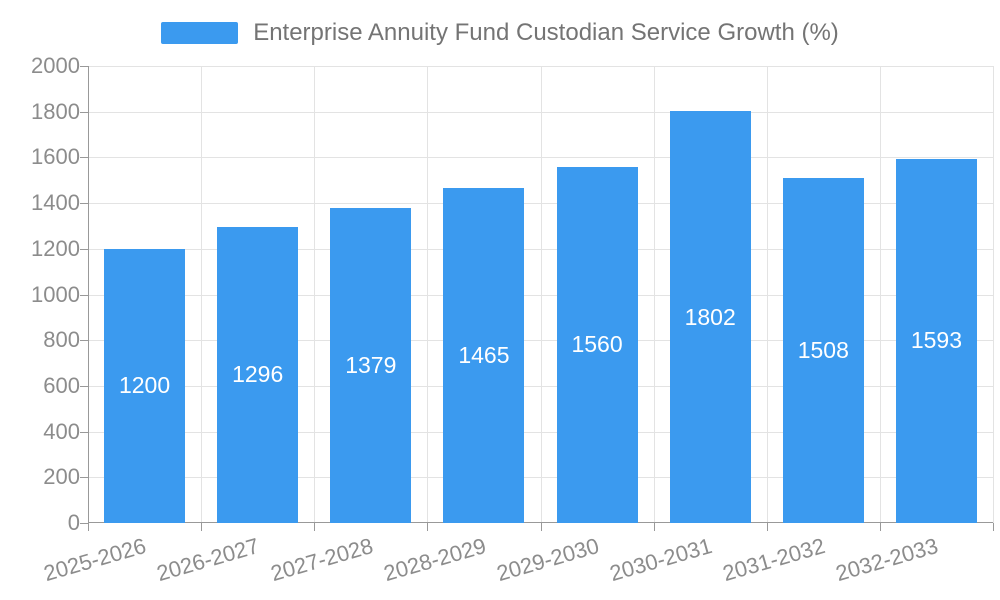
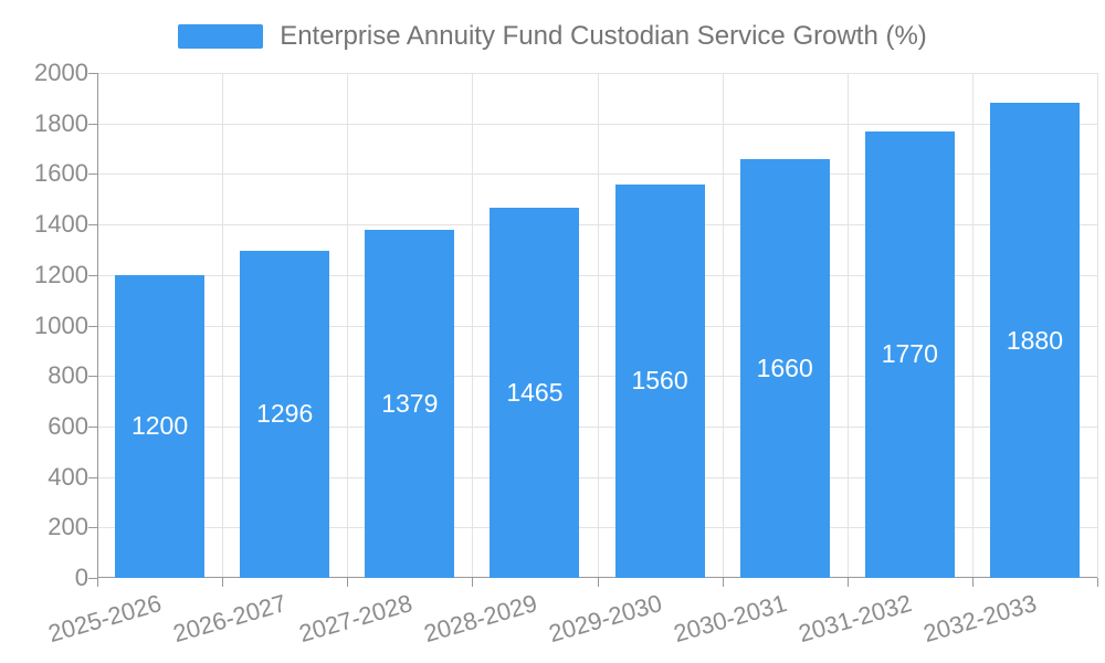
2030-2031: 1802 -> 1660
2031-2032: 1508 -> 1770
2032-2033: 1593 -> 1880
